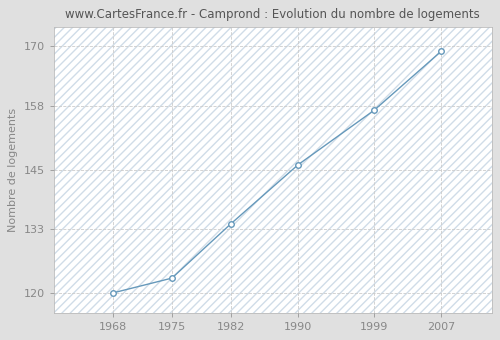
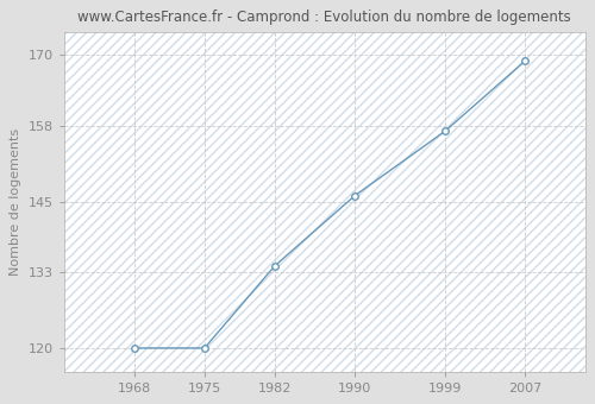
1975: 123 -> 120
